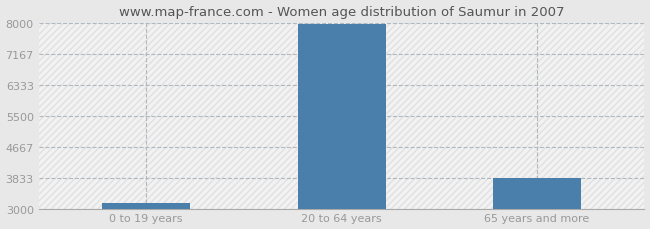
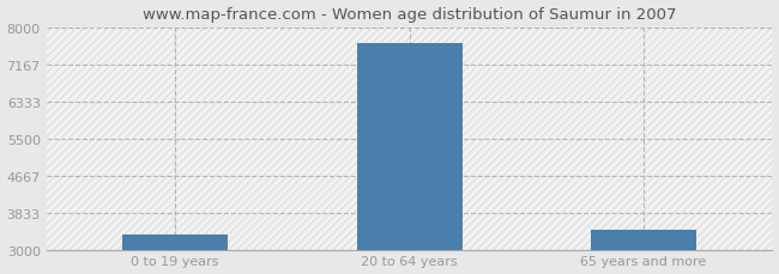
0 to 19 years: 3150 -> 3350
20 to 64 years: 7980 -> 7650
65 years and more: 3830 -> 3450
